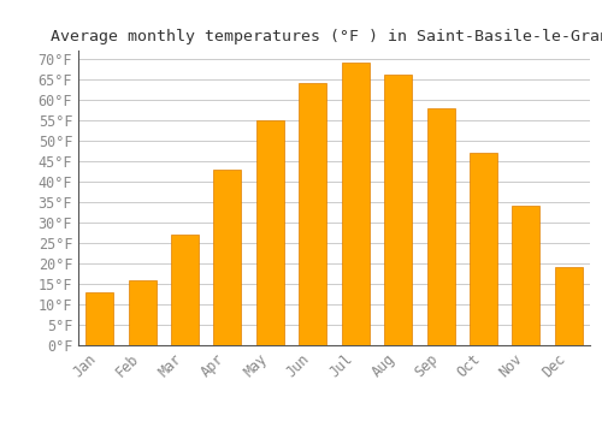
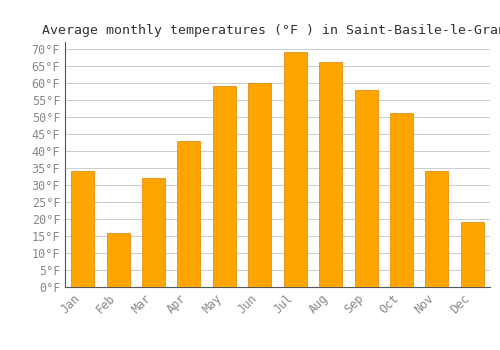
Jan: 13°F -> 34°F
Mar: 27°F -> 32°F
May: 55°F -> 59°F
Jun: 64°F -> 60°F
Oct: 47°F -> 51°F
